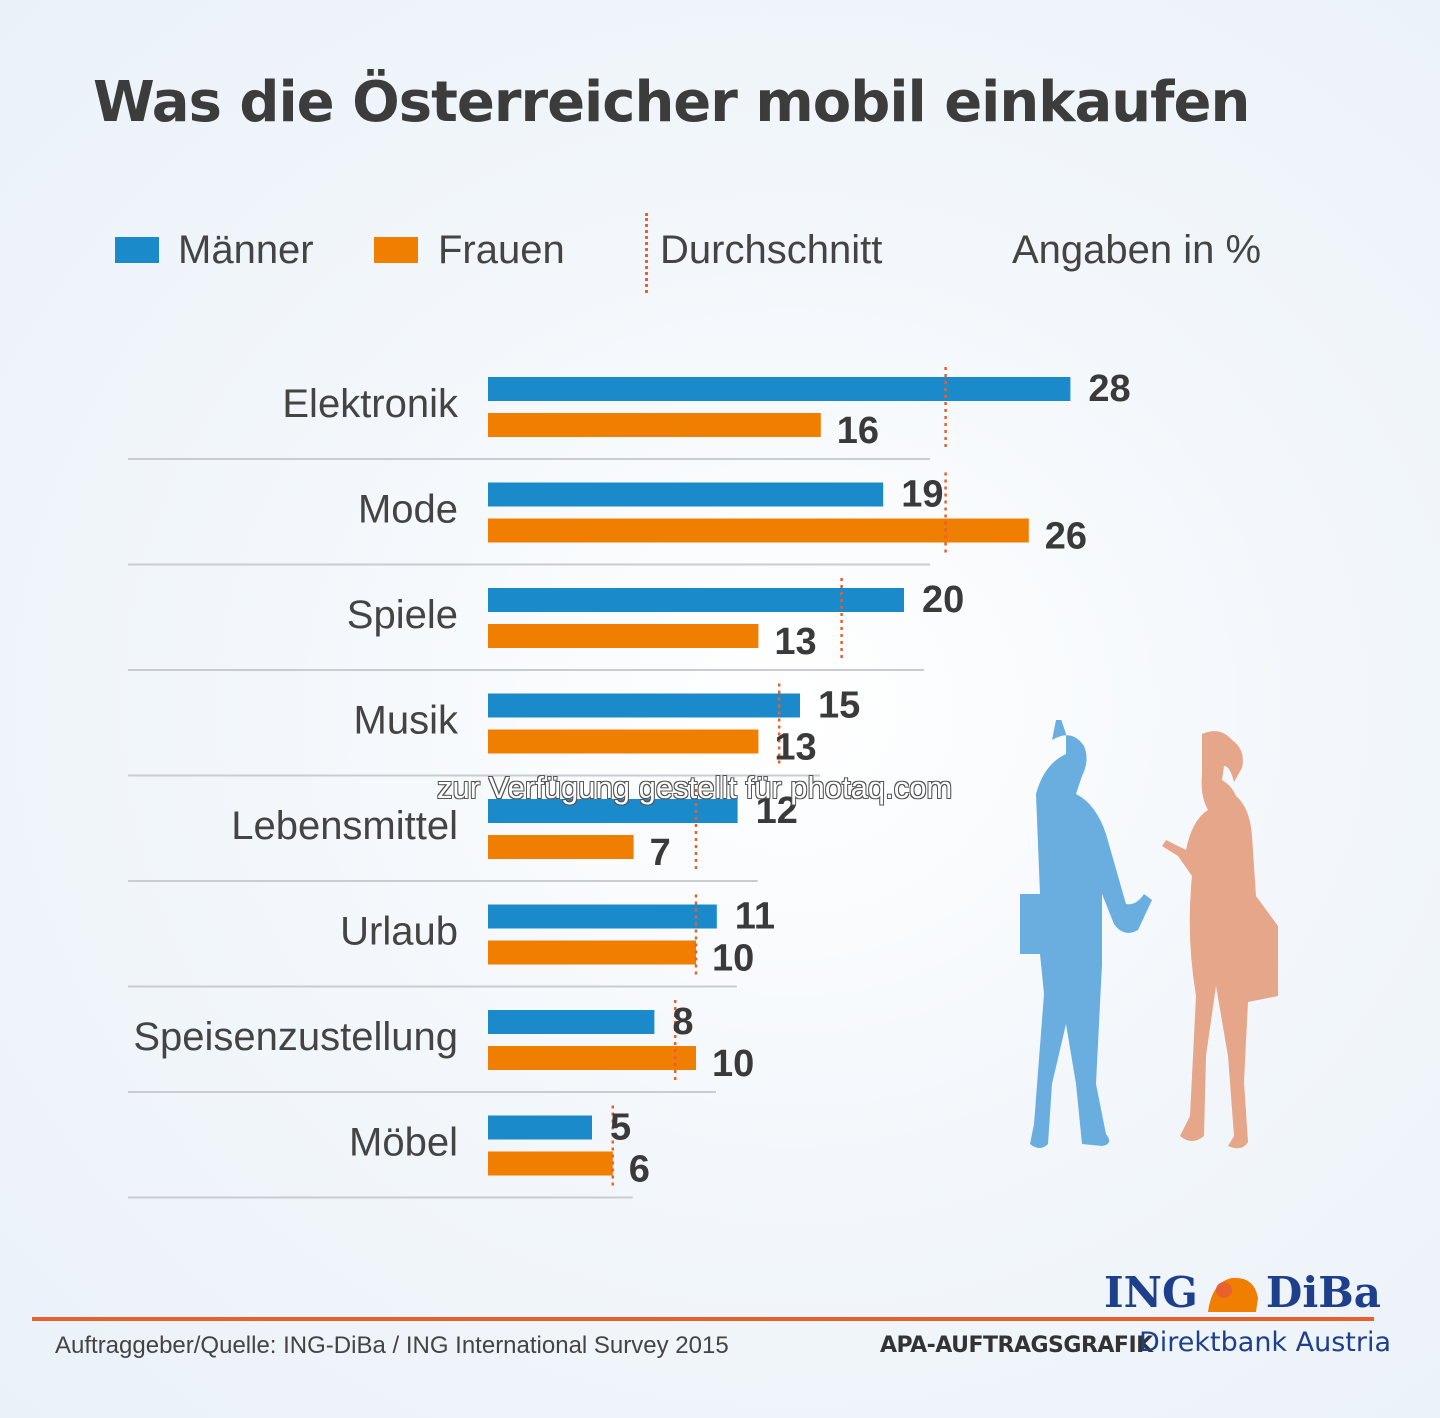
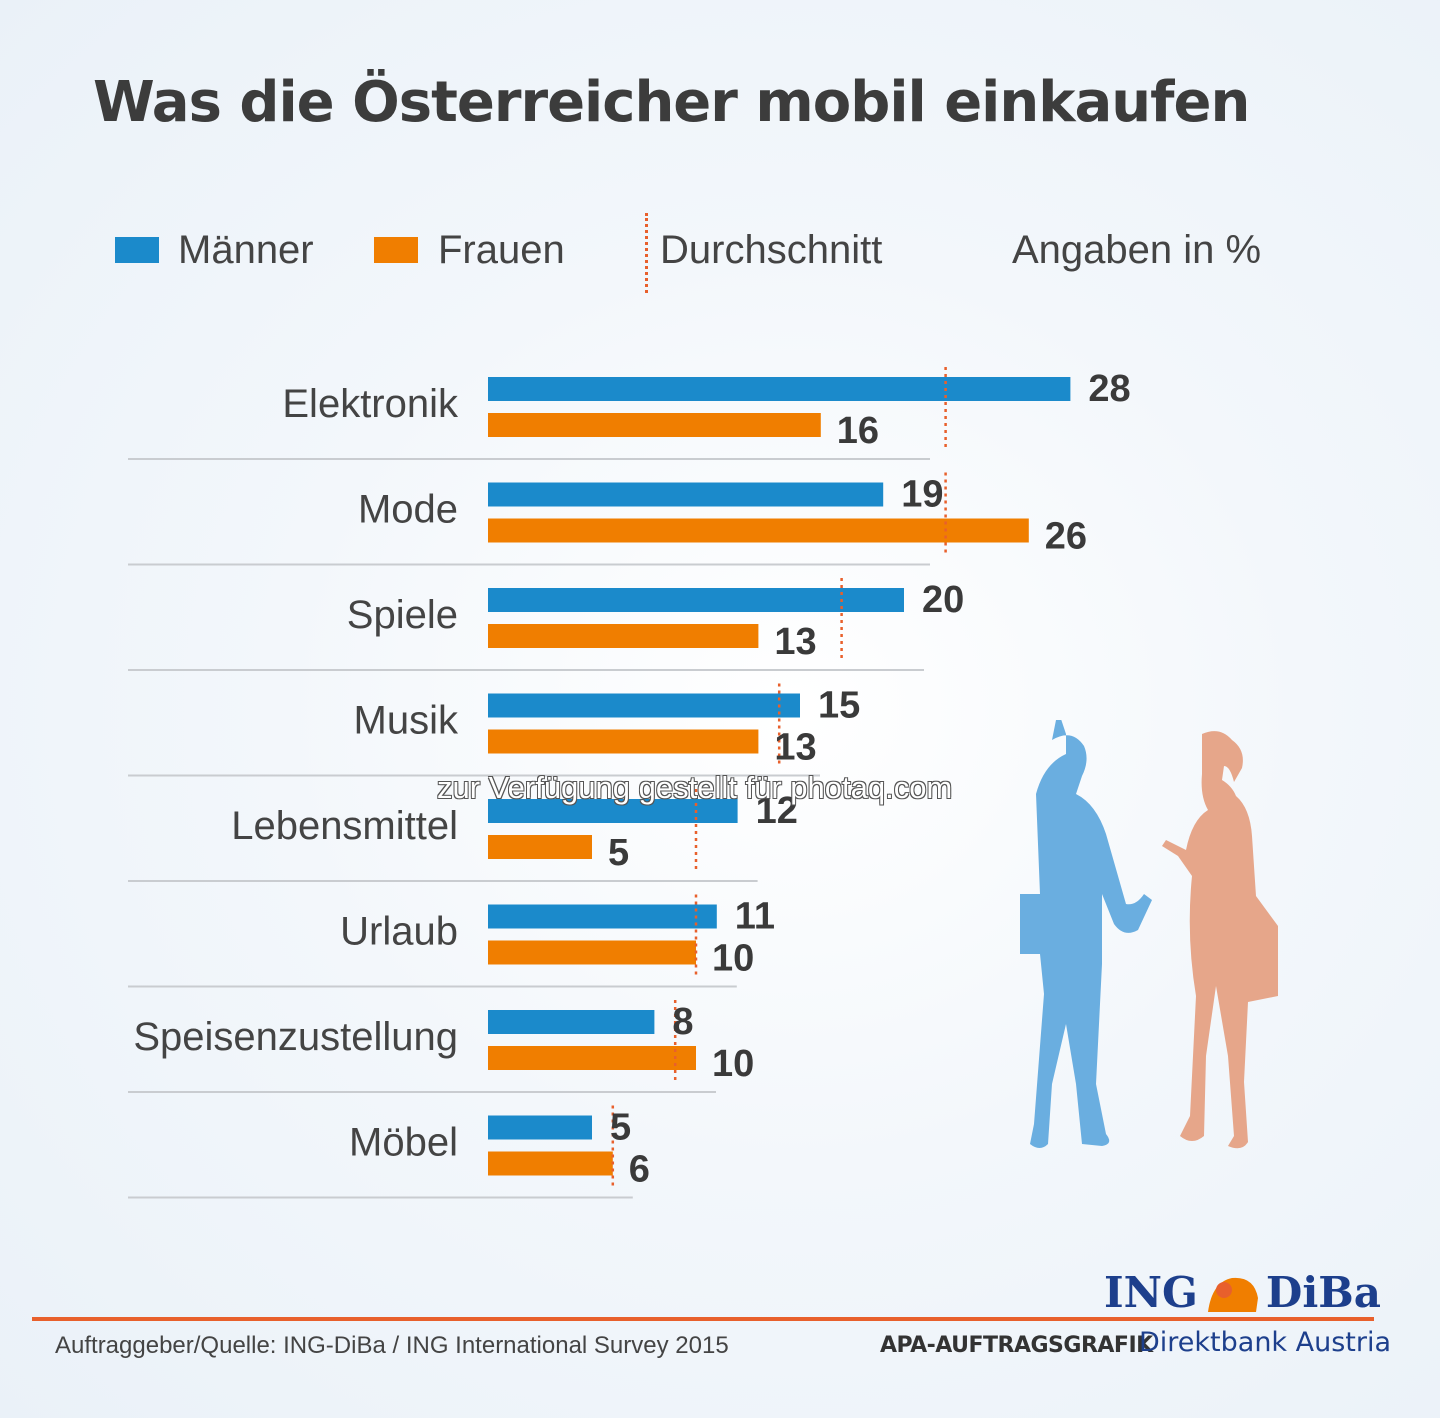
Frauen/Lebensmittel: 7 -> 5
